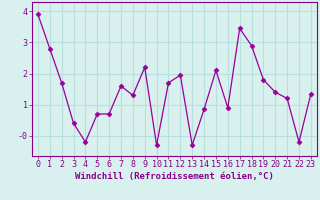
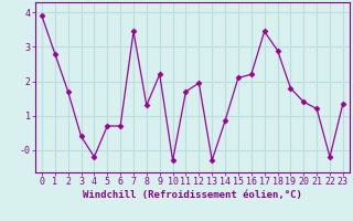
7: 1.60 -> 3.45
16: 0.90 -> 2.20
